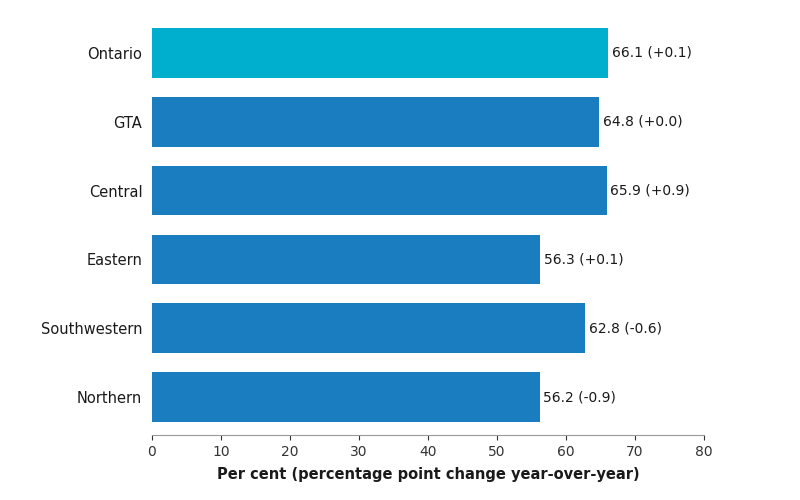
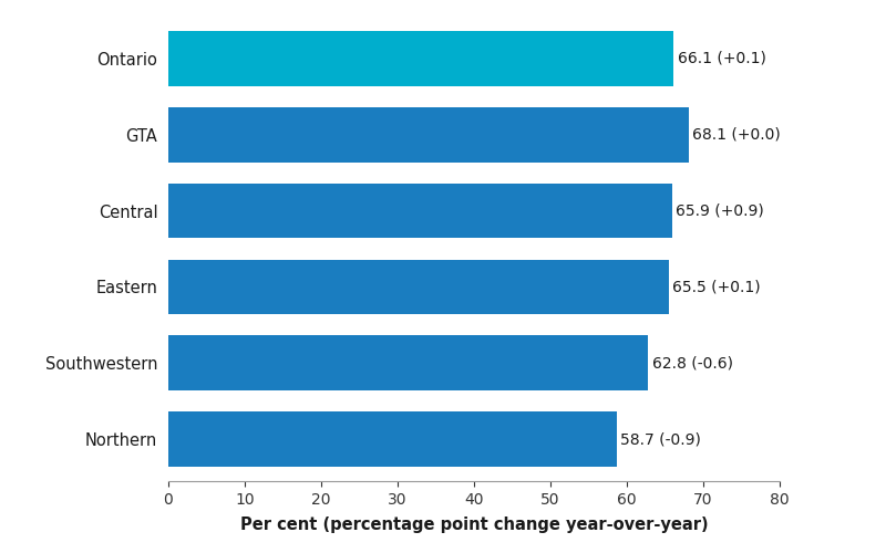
GTA: 64.8 -> 68.1
Eastern: 56.3 -> 65.5
Northern: 56.2 -> 58.7
